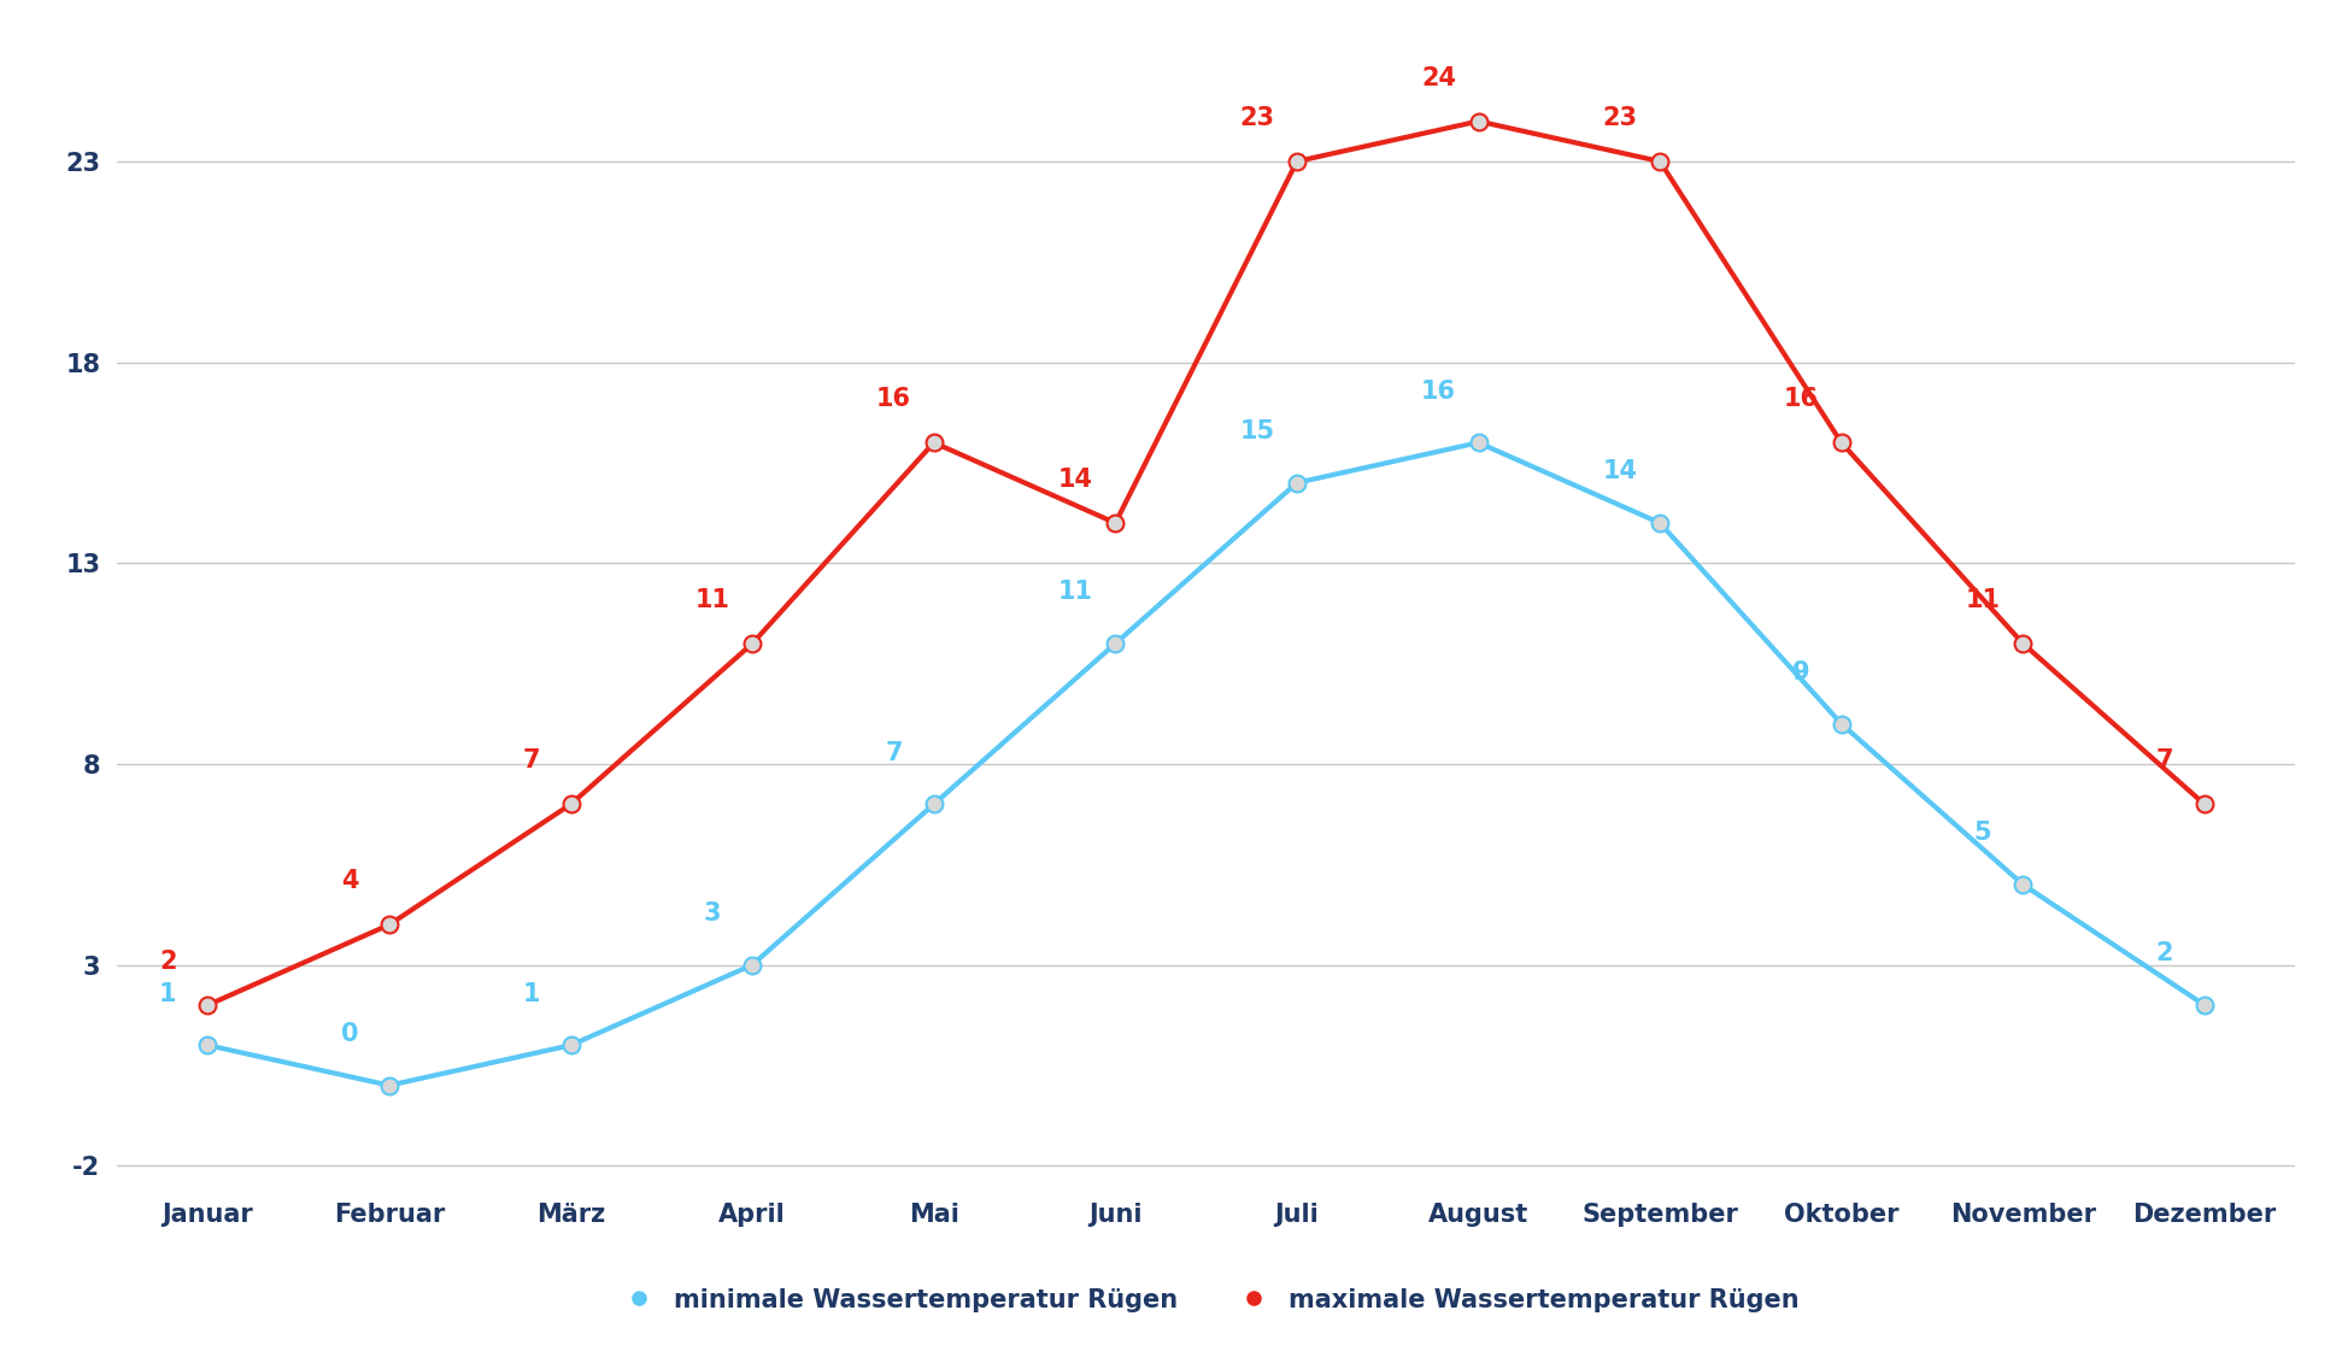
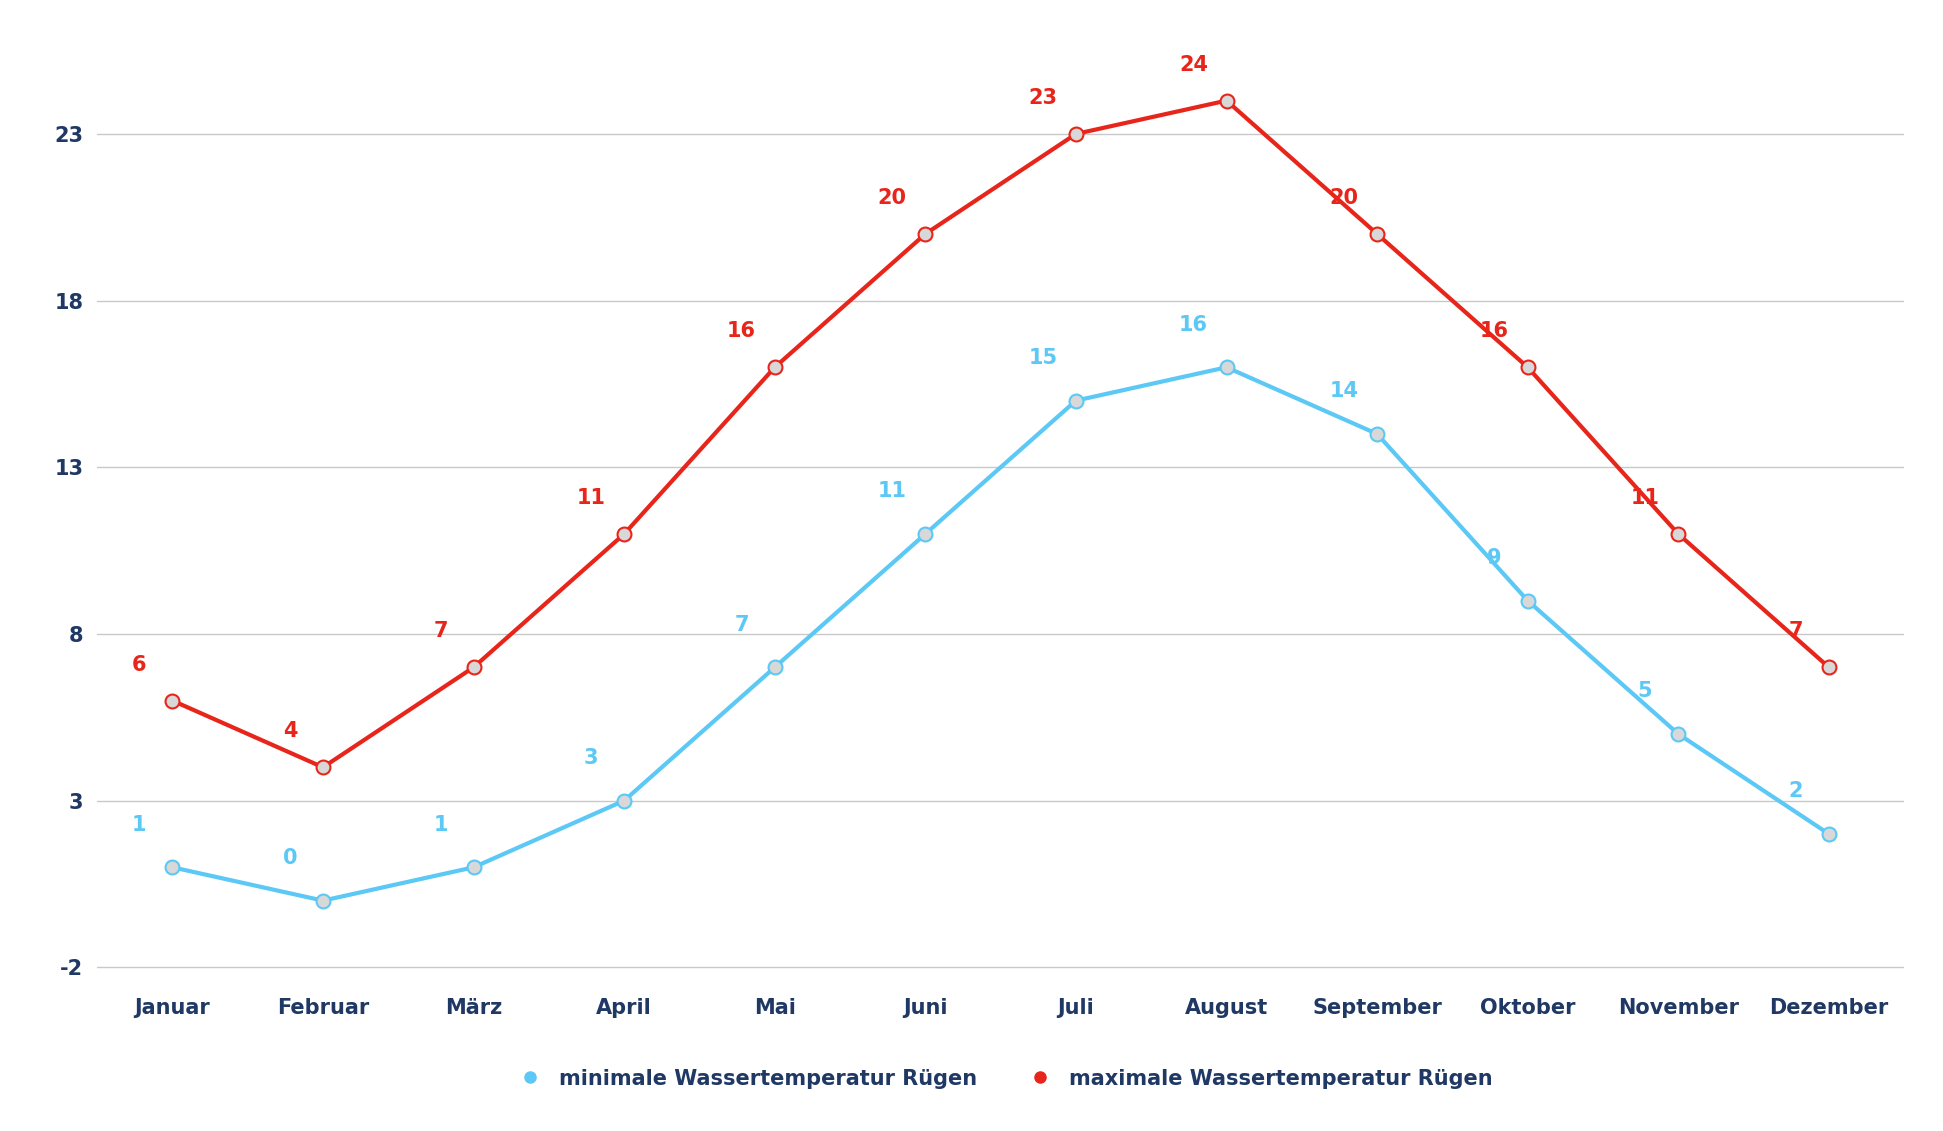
maximale Wassertemperatur Rügen/Januar: 2 -> 6
maximale Wassertemperatur Rügen/Juni: 14 -> 20
maximale Wassertemperatur Rügen/September: 23 -> 20
